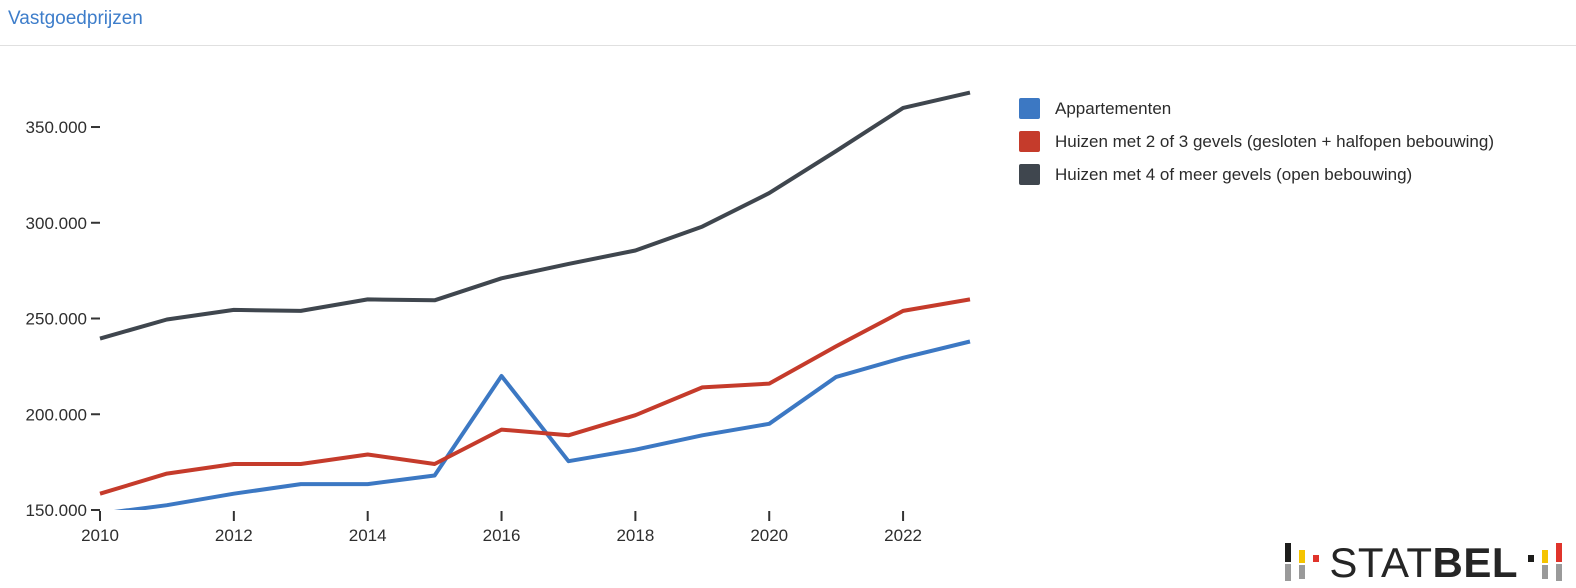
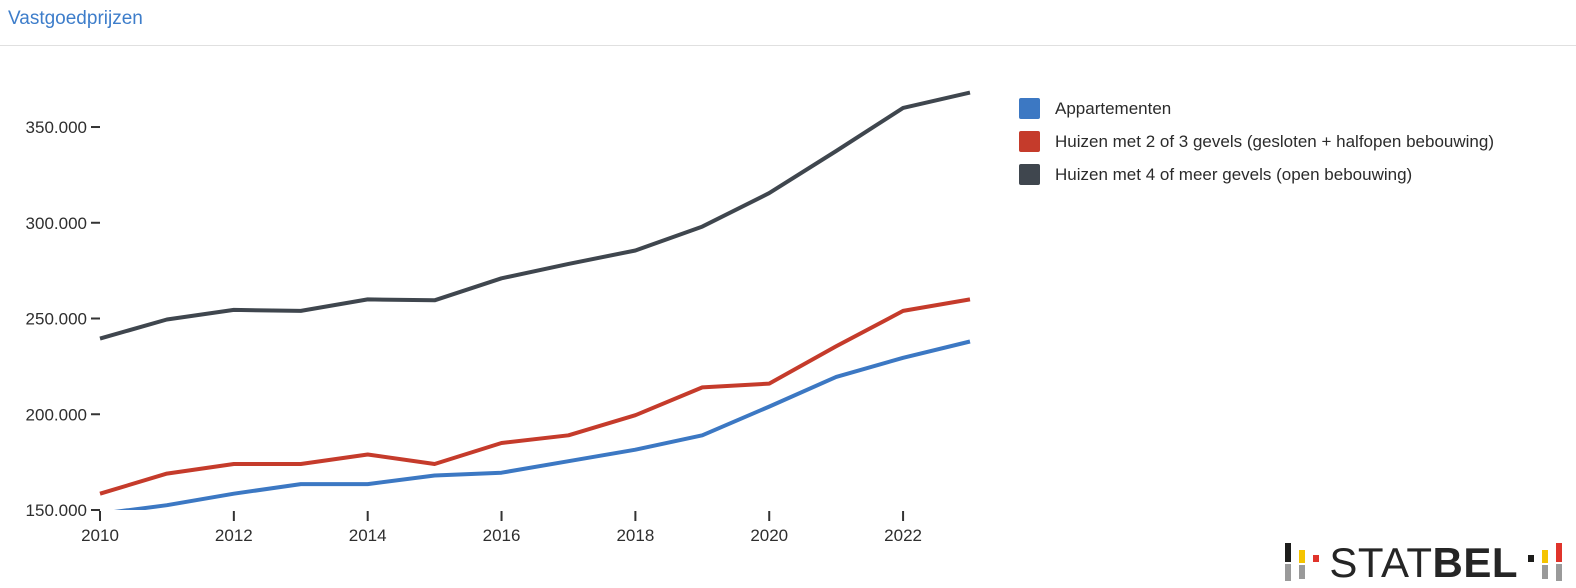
Appartementen/2016: 220000 -> 170000
Huizen met 2 of 3 gevels (gesloten + halfopen bebouwing)/2016: 192000 -> 185000
Appartementen/2020: 195000 -> 204000
